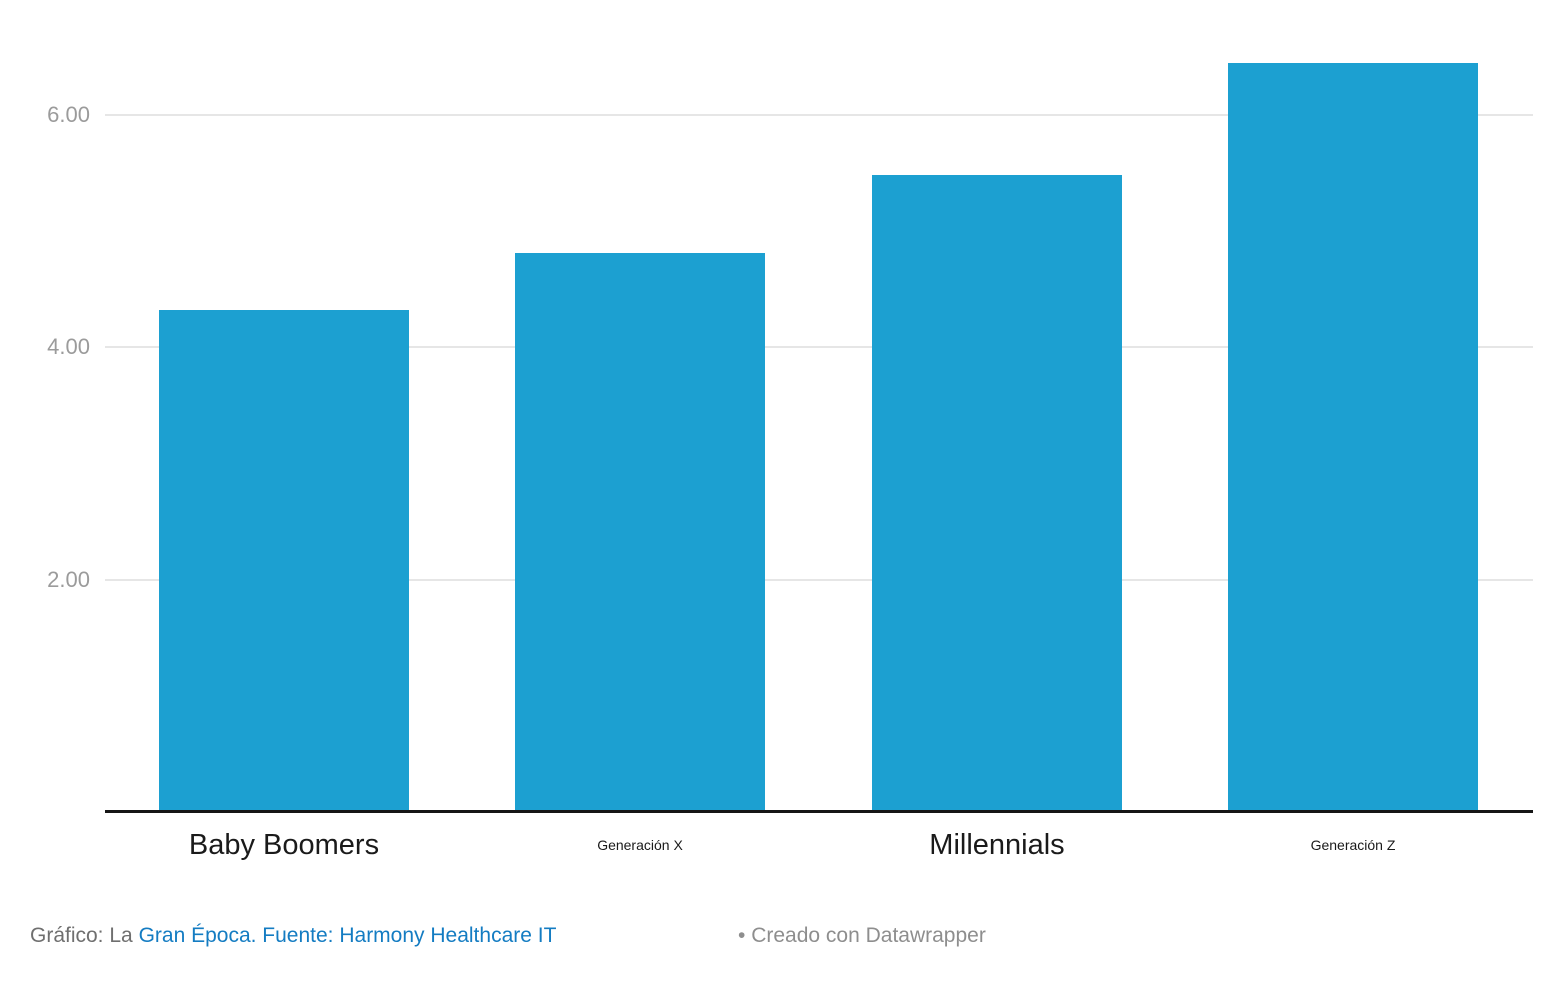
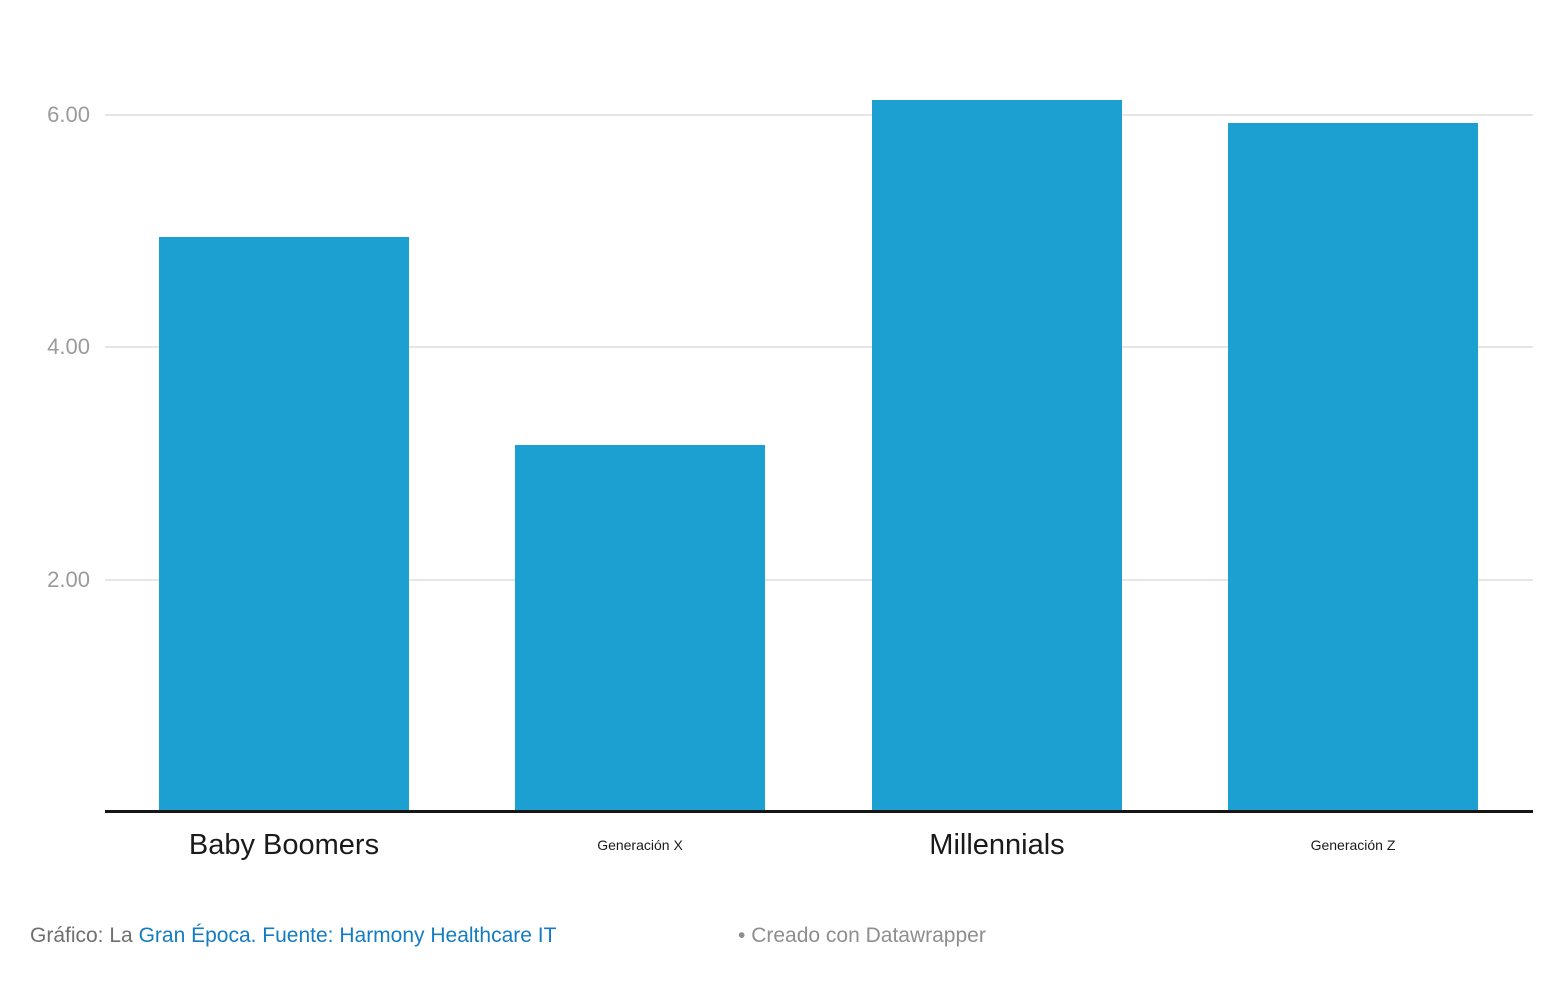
Baby Boomers: 4.32 -> 4.95
Generación X: 4.81 -> 3.16
Millennials: 5.48 -> 6.13
Generación Z: 6.45 -> 5.93
